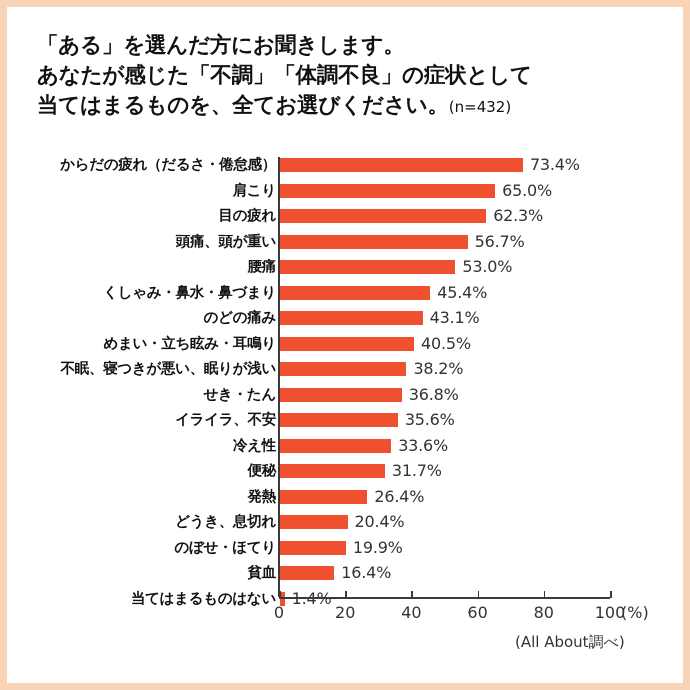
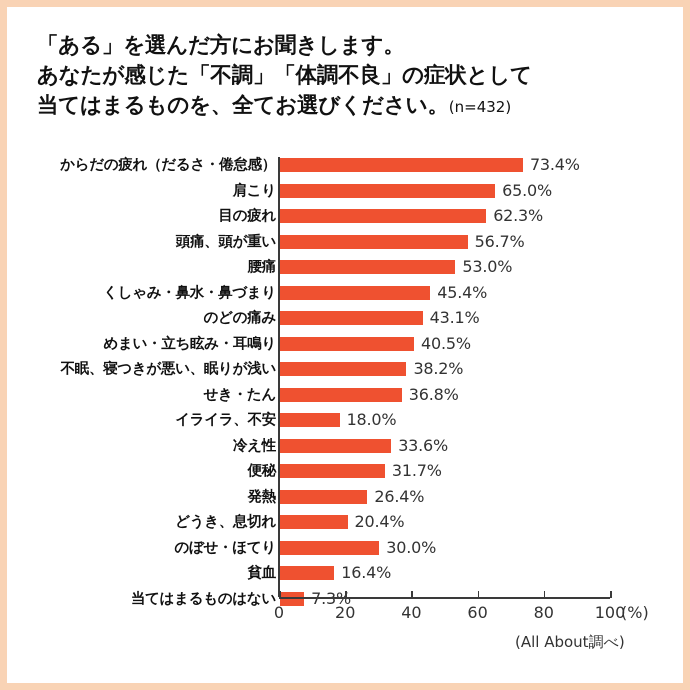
イライラ、不安: 35.6% -> 18.0%
のぼせ・ほてり: 19.9% -> 30.0%
当てはまるものはない: 1.4% -> 7.3%
